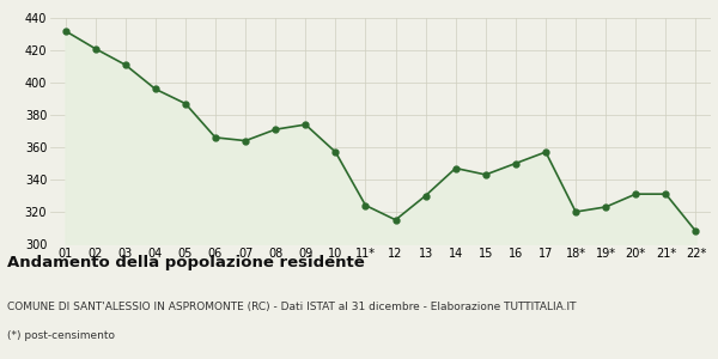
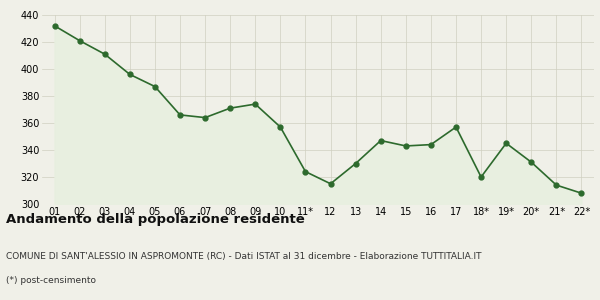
16: 350 -> 344
19*: 323 -> 345
21*: 331 -> 314
